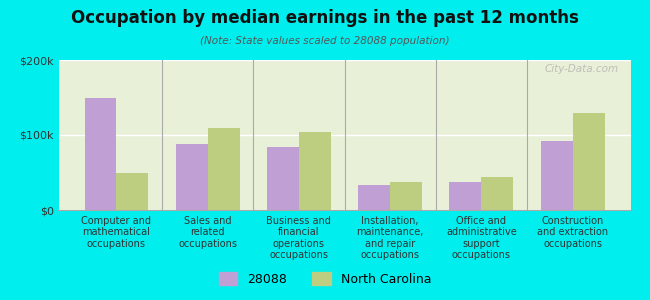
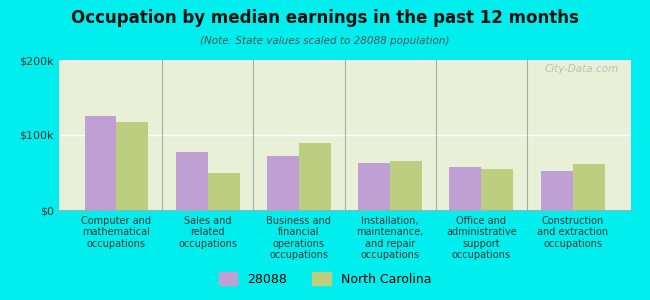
28088/Computer and mathematical occupations: $150k -> $125k
North Carolina/Computer and mathematical occupations: $50k -> $117k
28088/Sales and related occupations: $88k -> $78k
North Carolina/Sales and related occupations: $110k -> $50k
28088/Business and financial operations occupations: $84k -> $72k
North Carolina/Business and financial operations occupations: $104k -> $90k
28088/Installation, maintenance, and repair occupations: $34k -> $63k
North Carolina/Installation, maintenance, and repair occupations: $38k -> $65k
28088/Office and administrative support occupations: $38k -> $58k
North Carolina/Office and administrative support occupations: $44k -> $55k
28088/Construction and extraction occupations: $92k -> $52k
North Carolina/Construction and extraction occupations: $130k -> $62k
